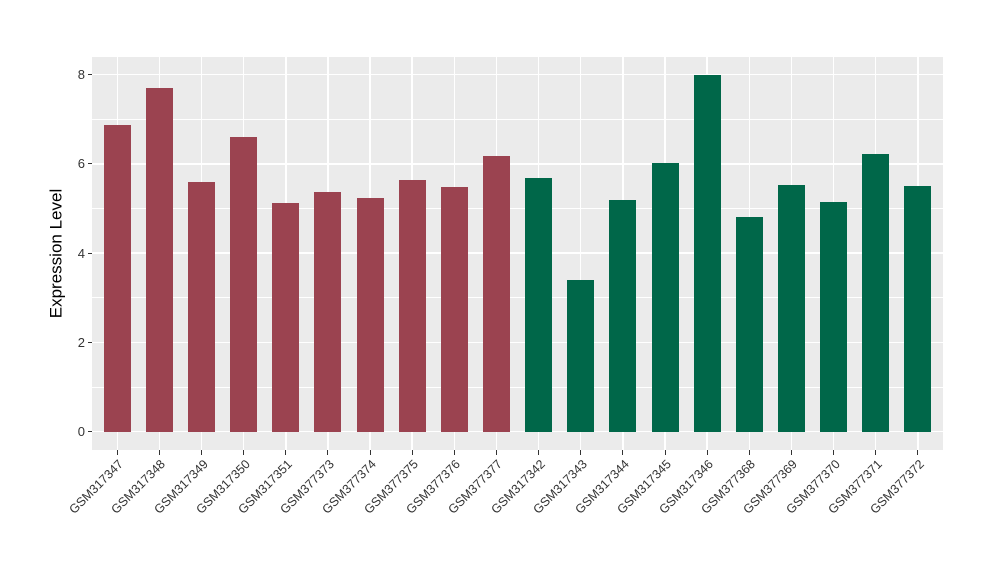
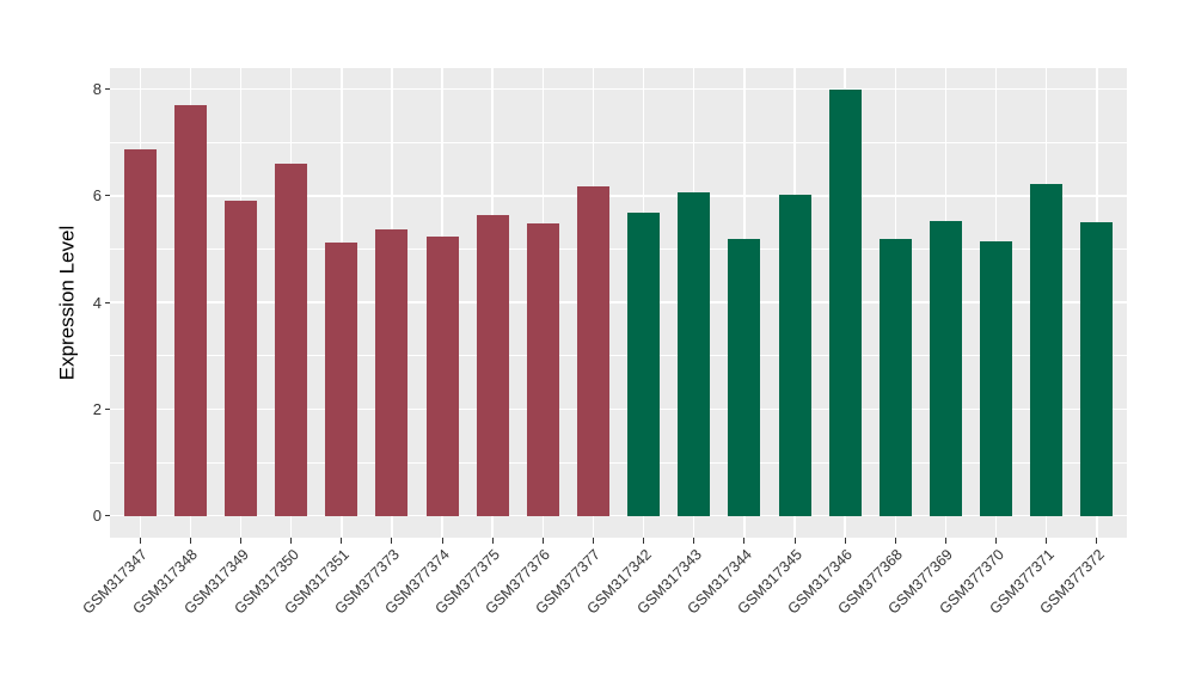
GSM317349: 5.6 -> 5.9
GSM317343: 3.4 -> 6.1
GSM377368: 4.8 -> 5.2
